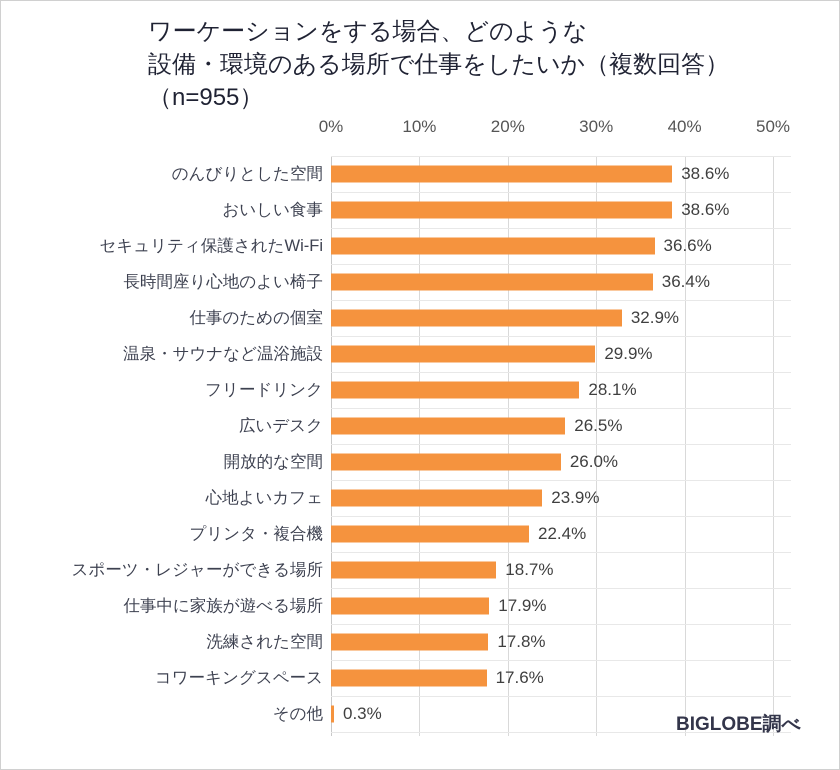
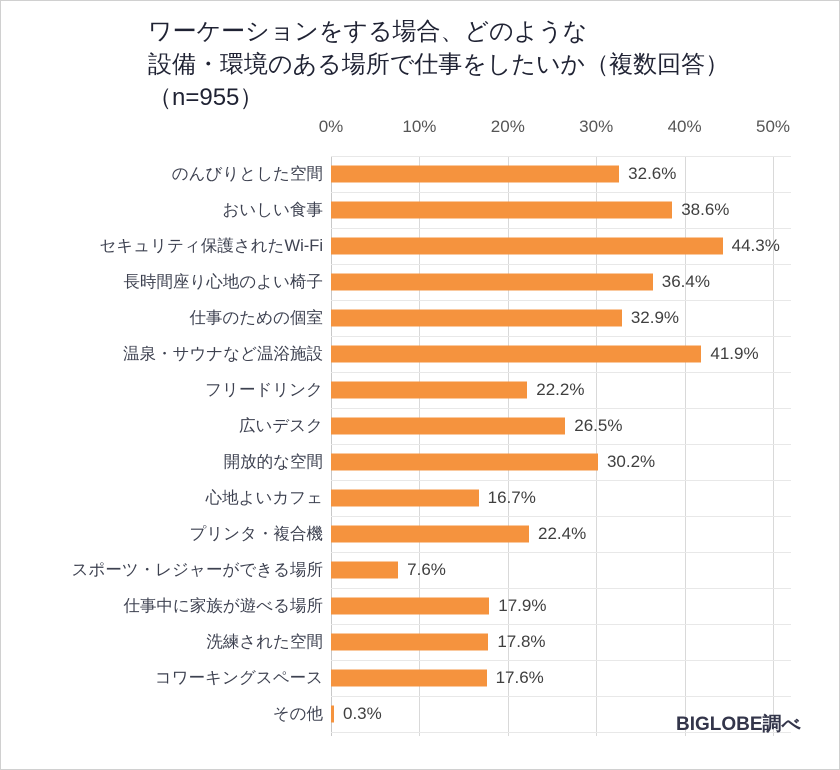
のんびりとした空間: 38.6% -> 32.6%
セキュリティ保護されたWi-Fi: 36.6% -> 44.3%
温泉・サウナなど温浴施設: 29.9% -> 41.9%
フリードリンク: 28.1% -> 22.2%
開放的な空間: 26.0% -> 30.2%
心地よいカフェ: 23.9% -> 16.7%
スポーツ・レジャーができる場所: 18.7% -> 7.6%
